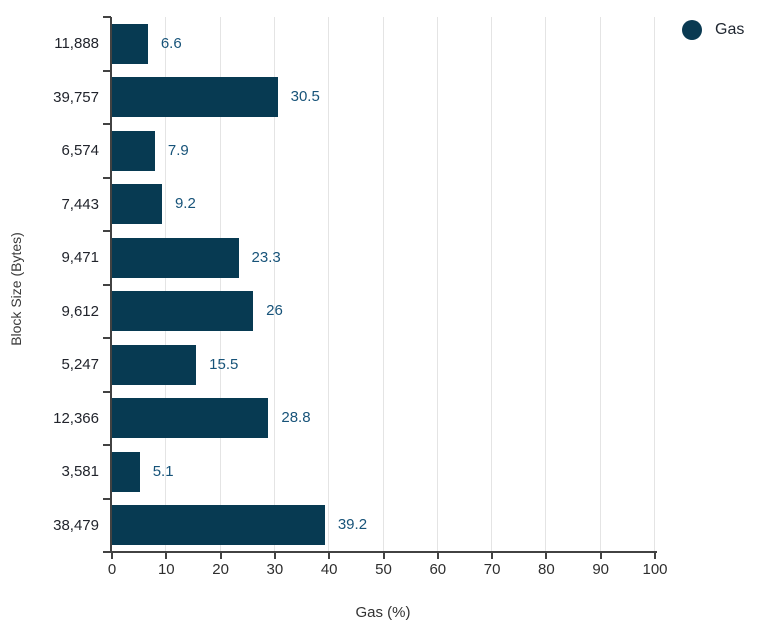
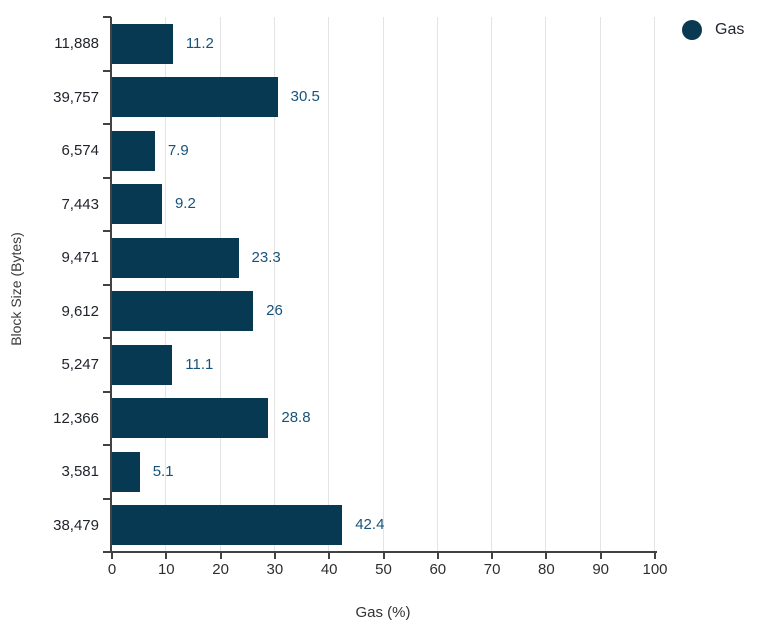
11,888: 6.6 -> 11.2
5,247: 15.5 -> 11.1
38,479: 39.2 -> 42.4
